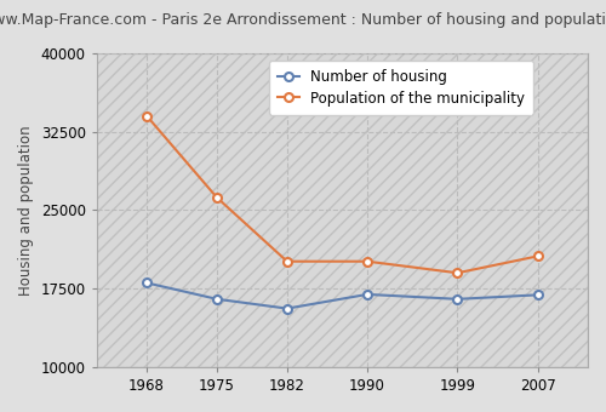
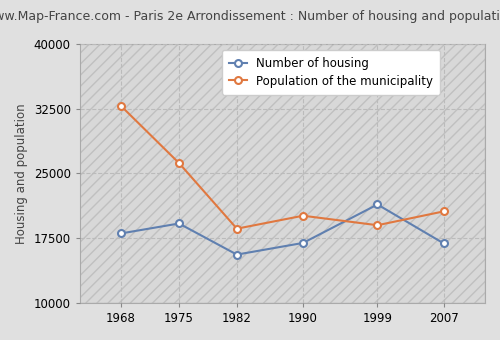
Population of the municipality/1968: 34000 -> 32800
Number of housing/1975: 16500 -> 19200
Population of the municipality/1982: 20100 -> 18600
Number of housing/1999: 16500 -> 21400
